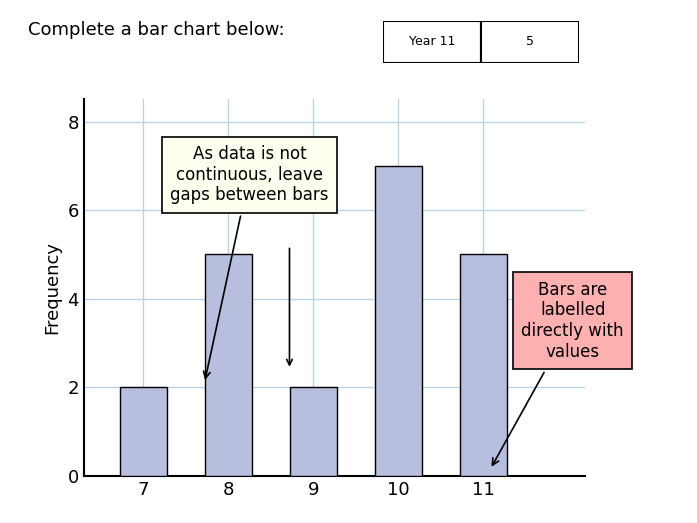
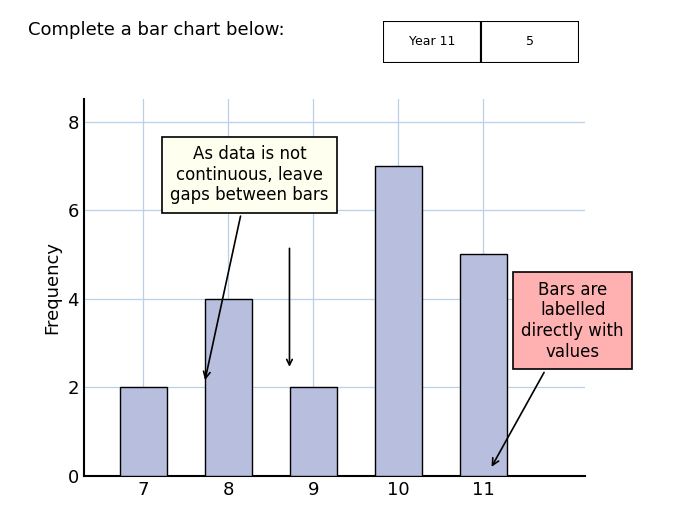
8: 5 -> 4
